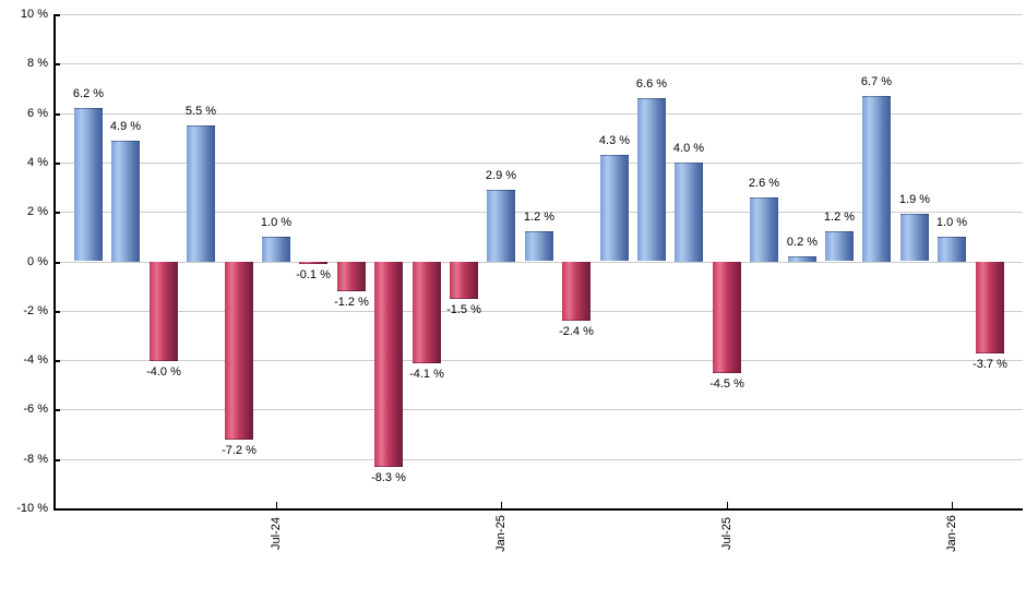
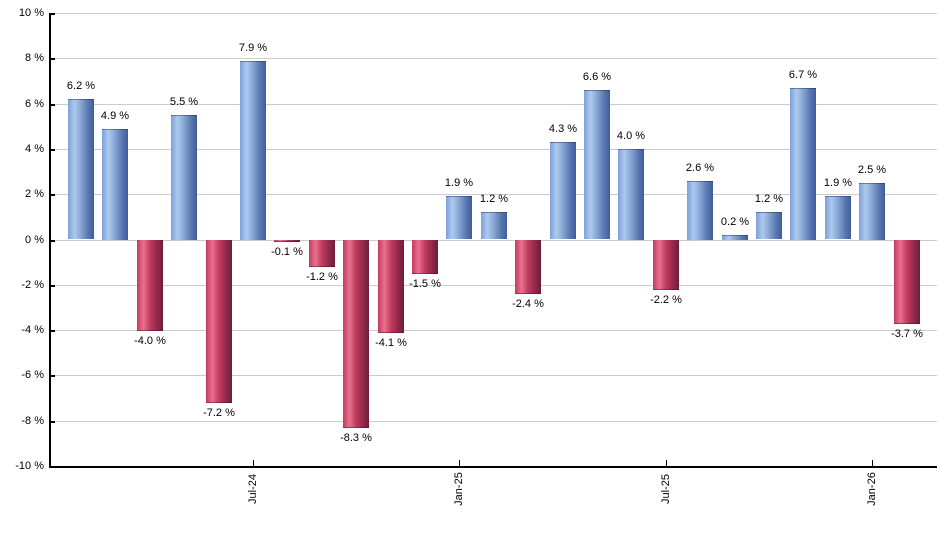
Jul-24: 1.0 -> 7.9
Jan-25: 2.9 -> 1.9
Jul-25: -4.5 -> -2.2
Jan-26: 1.0 -> 2.5
